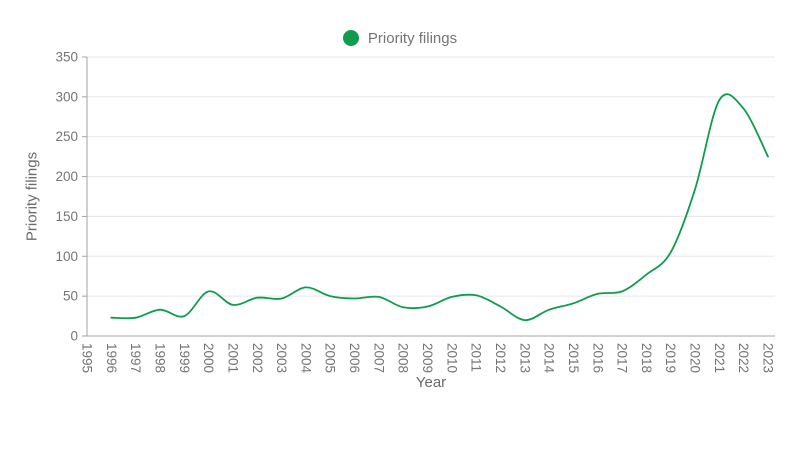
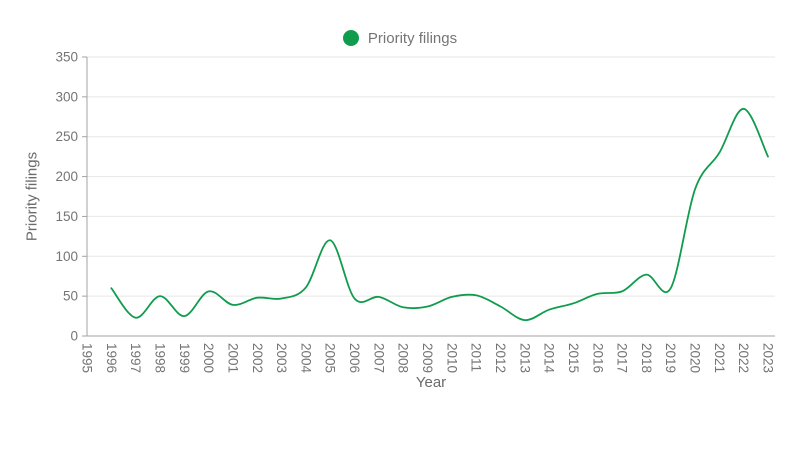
1996: 20 -> 60
1998: 30 -> 50
2005: 50 -> 120
2019: 100 -> 60
2021: 300 -> 230
